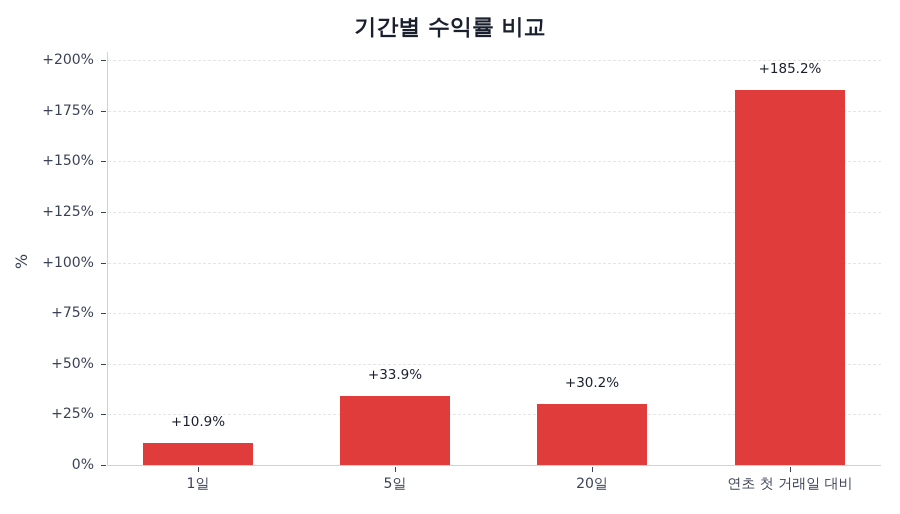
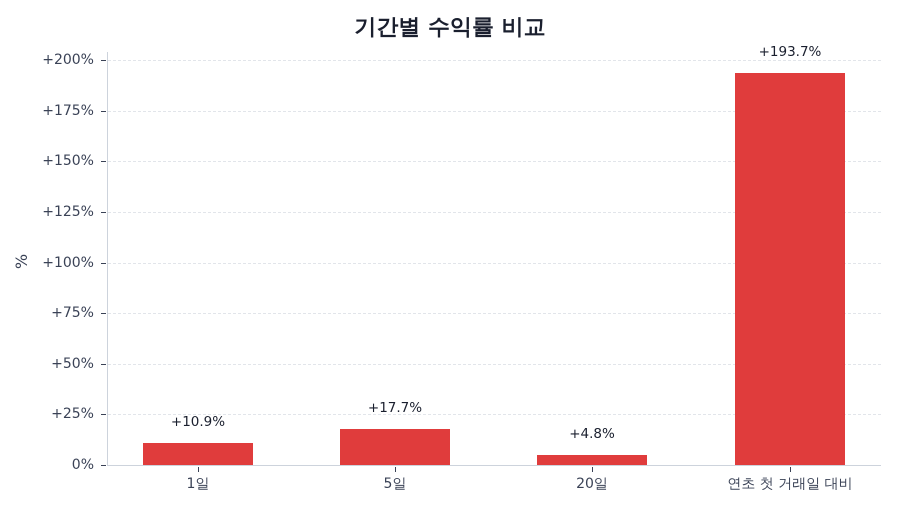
5일: +33.9% -> +17.7%
20일: +30.2% -> +4.8%
연초 첫 거래일 대비: +185.2% -> +193.7%
